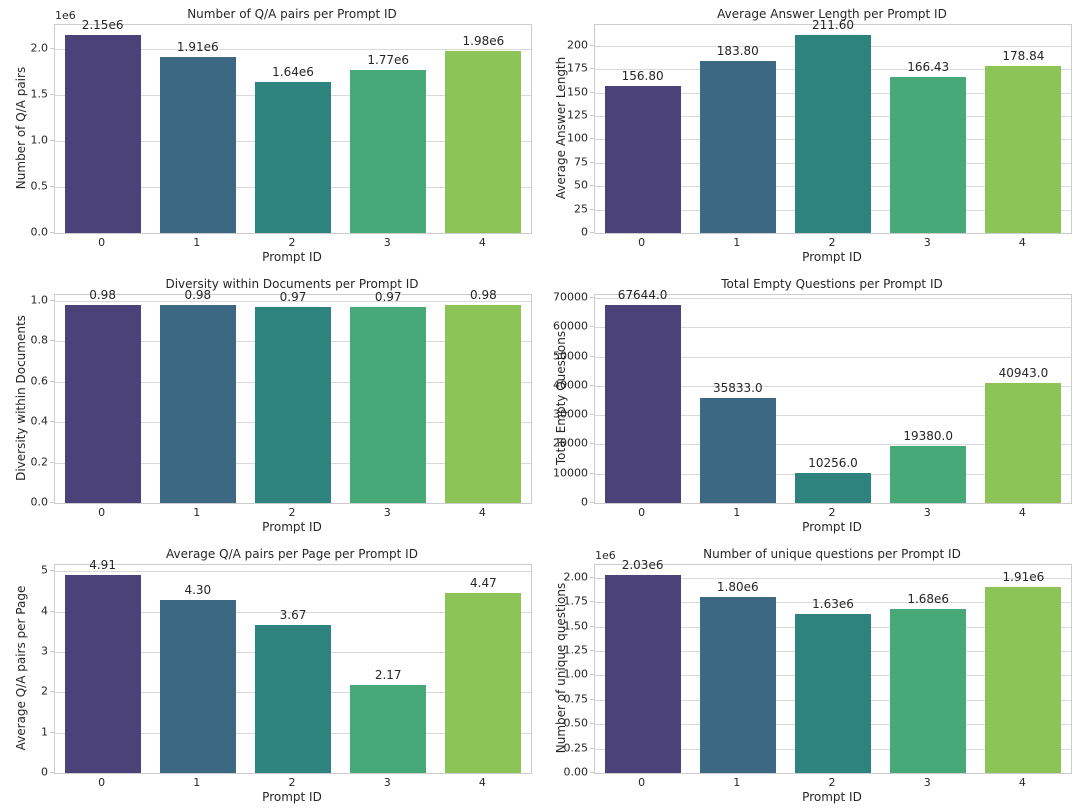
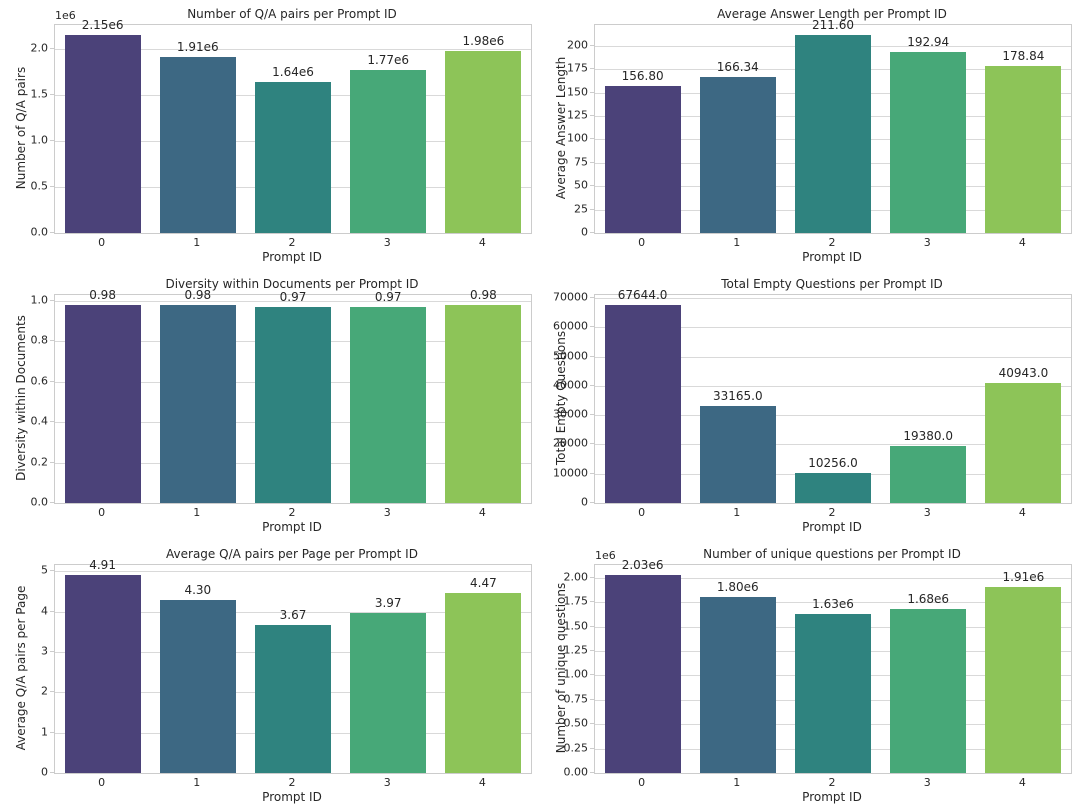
Average Answer Length per Prompt ID/1: 183.80 -> 166.34
Average Answer Length per Prompt ID/3: 166.43 -> 192.94
Total Empty Questions per Prompt ID/1: 35833.0 -> 33165.0
Average Q/A pairs per Page per Prompt ID/3: 2.17 -> 3.97
